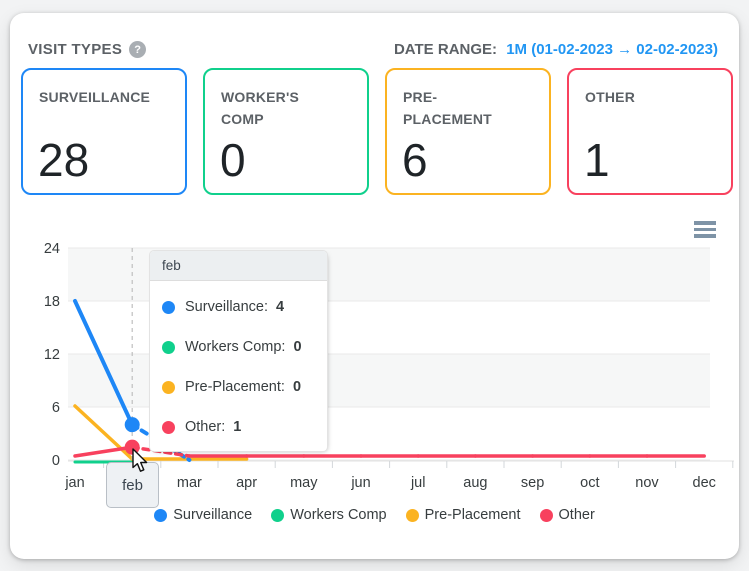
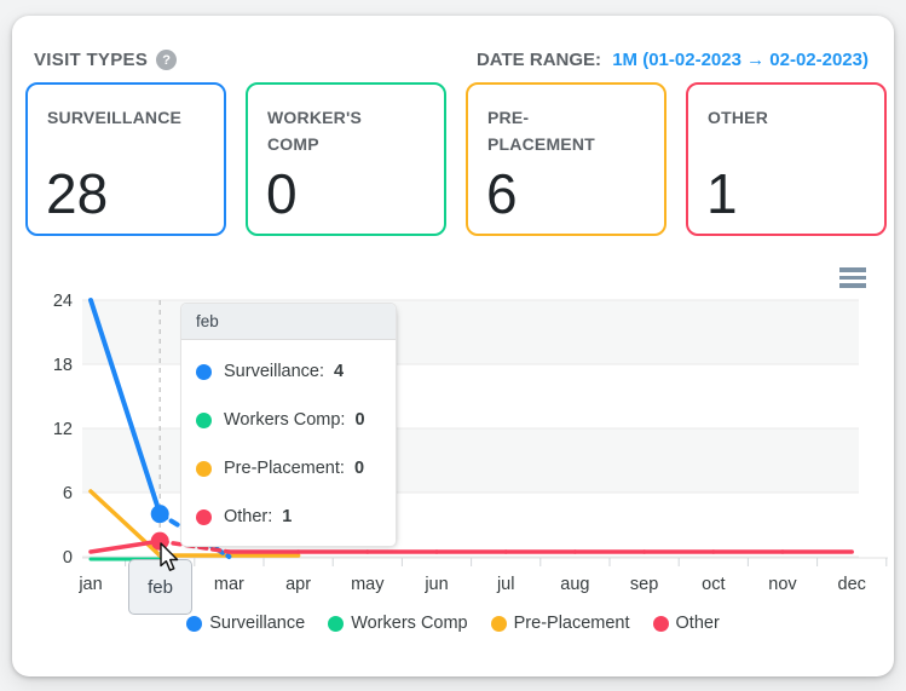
Surveillance/jan: 18 -> 24
